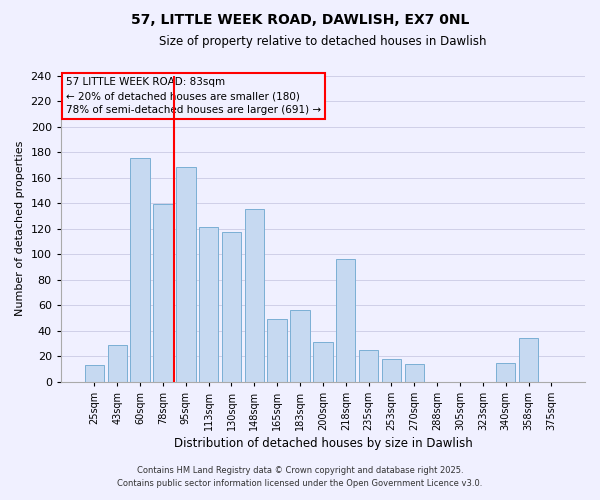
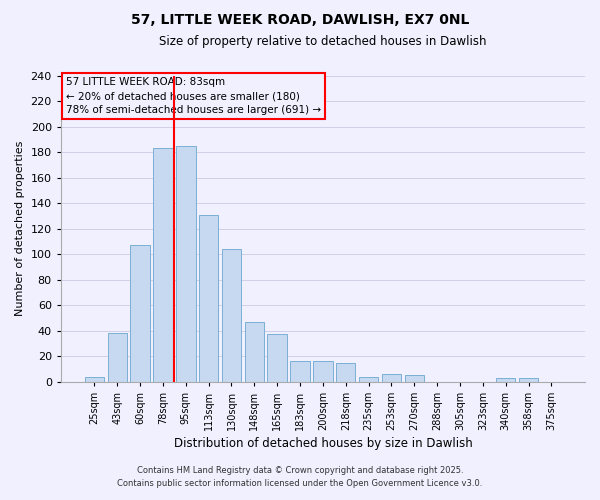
25sqm: 13 -> 4
43sqm: 29 -> 38
60sqm: 175 -> 107
78sqm: 139 -> 183
95sqm: 168 -> 185
113sqm: 121 -> 131
130sqm: 117 -> 104
148sqm: 135 -> 47
165sqm: 49 -> 37
183sqm: 56 -> 16
200sqm: 31 -> 16
218sqm: 96 -> 15
235sqm: 25 -> 4
253sqm: 18 -> 6
270sqm: 14 -> 5
340sqm: 15 -> 3
358sqm: 34 -> 3
